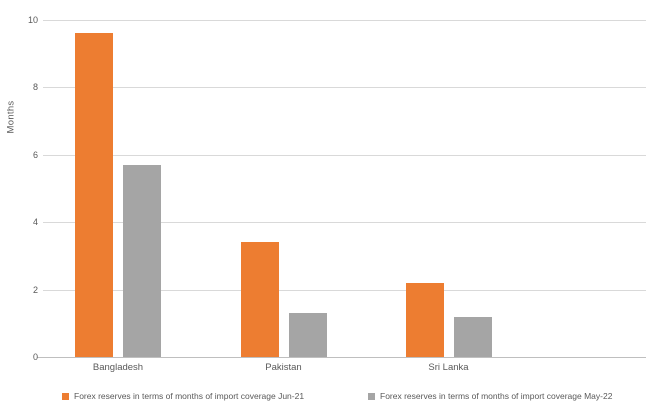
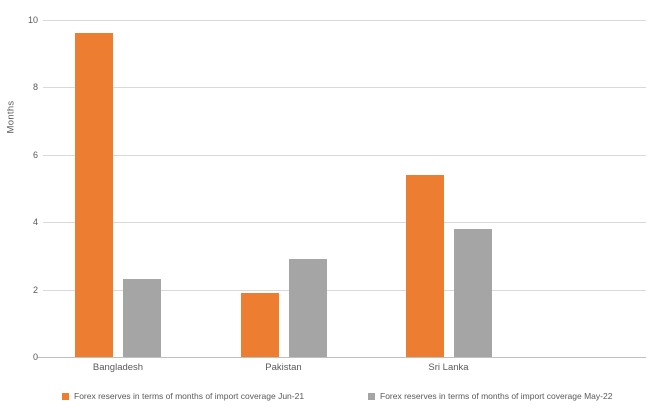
Forex reserves in terms of months of import coverage May-22/Bangladesh: 5.7 -> 2.3
Forex reserves in terms of months of import coverage Jun-21/Pakistan: 3.4 -> 1.9
Forex reserves in terms of months of import coverage May-22/Pakistan: 1.3 -> 2.9
Forex reserves in terms of months of import coverage Jun-21/Sri Lanka: 2.2 -> 5.4
Forex reserves in terms of months of import coverage May-22/Sri Lanka: 1.2 -> 3.8
